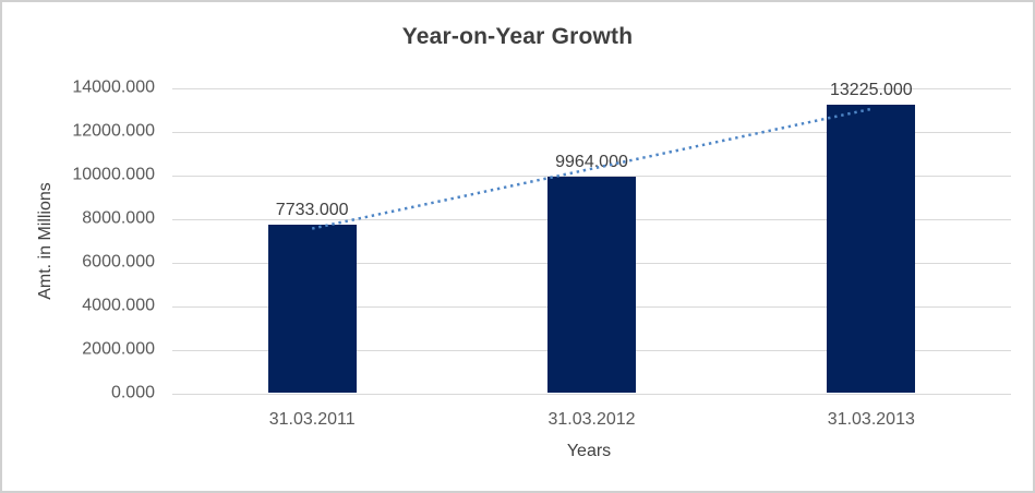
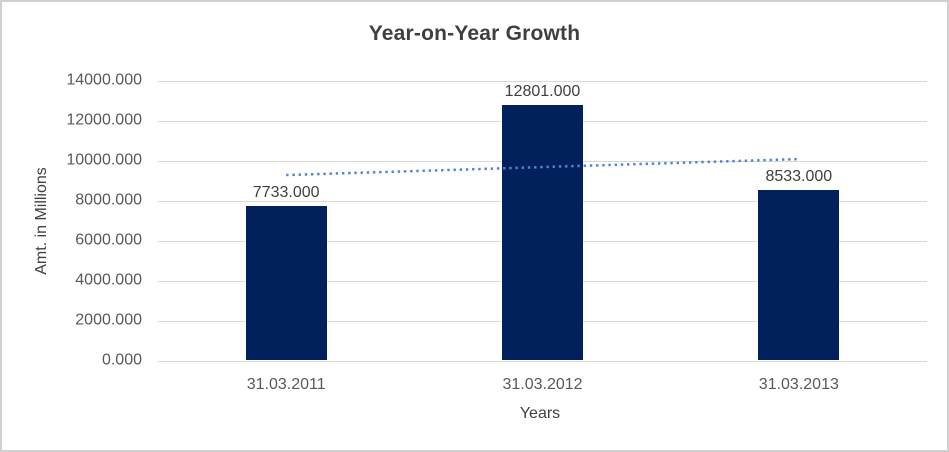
31.03.2012: 9964.000 -> 12801.000
31.03.2013: 13225.000 -> 8533.000
